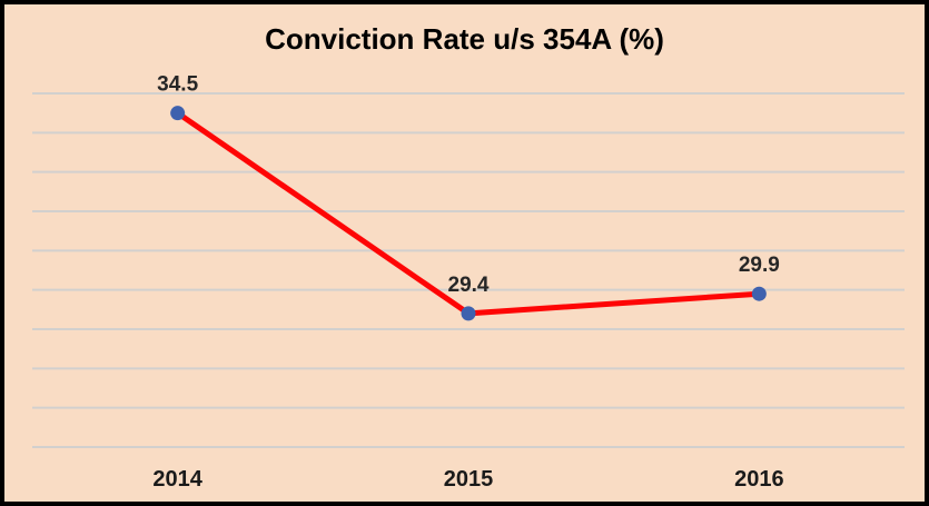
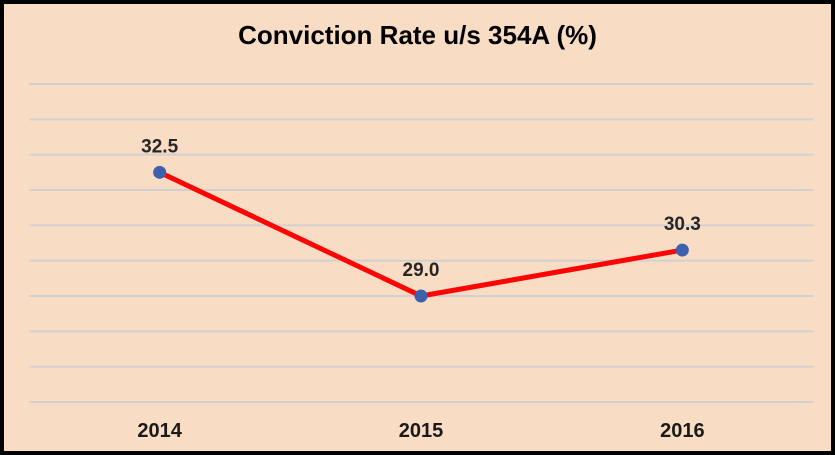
2014: 34.5 -> 32.5
2015: 29.4 -> 29.0
2016: 29.9 -> 30.3
